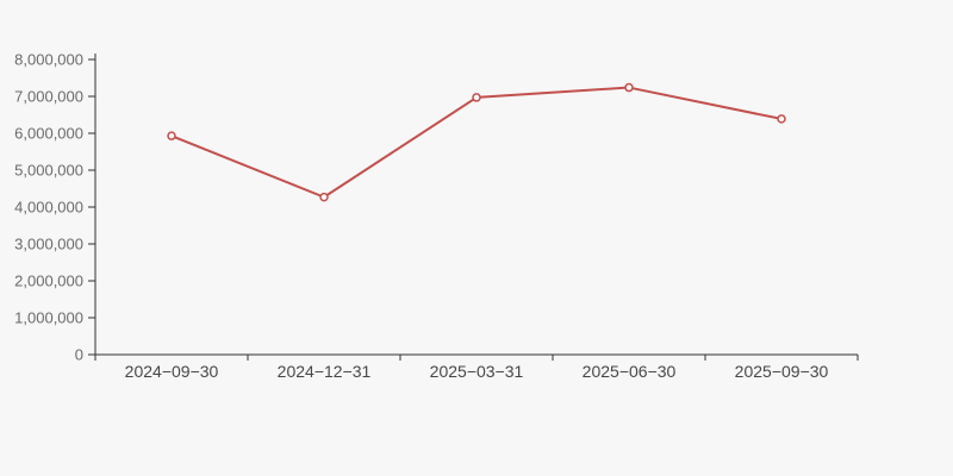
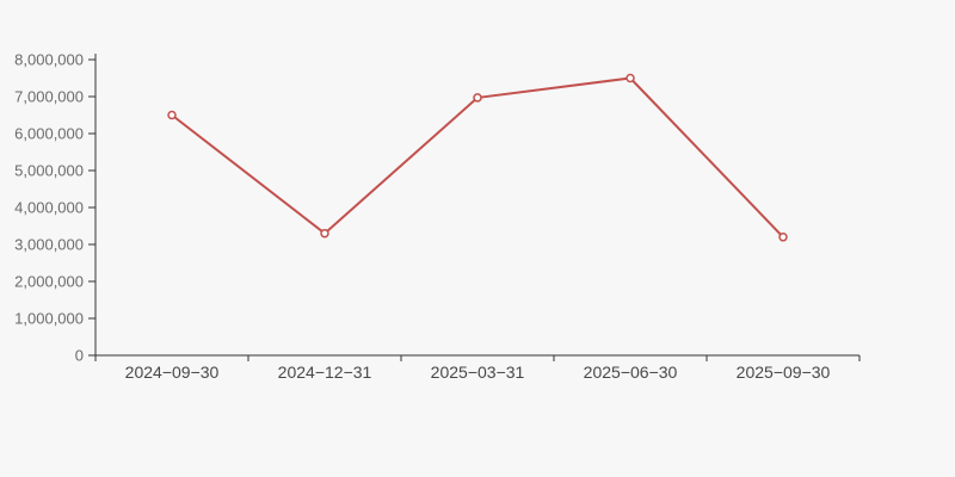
2024−09−30: 5900000 -> 6500000
2024−12−31: 4300000 -> 3300000
2025−06−30: 7200000 -> 7500000
2025−09−30: 6400000 -> 3200000
